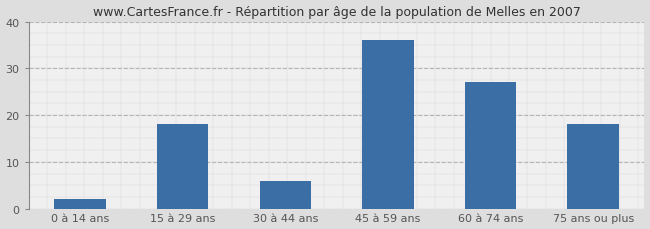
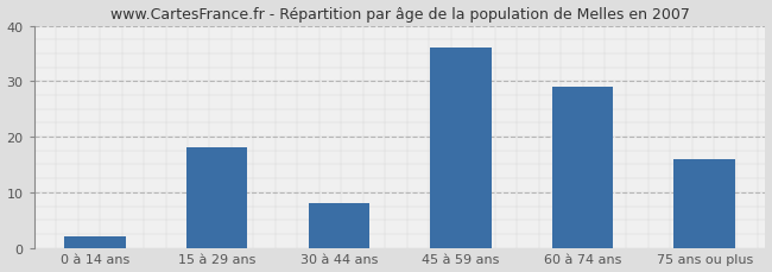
30 à 44 ans: 6 -> 8
60 à 74 ans: 27 -> 29
75 ans ou plus: 18 -> 16
